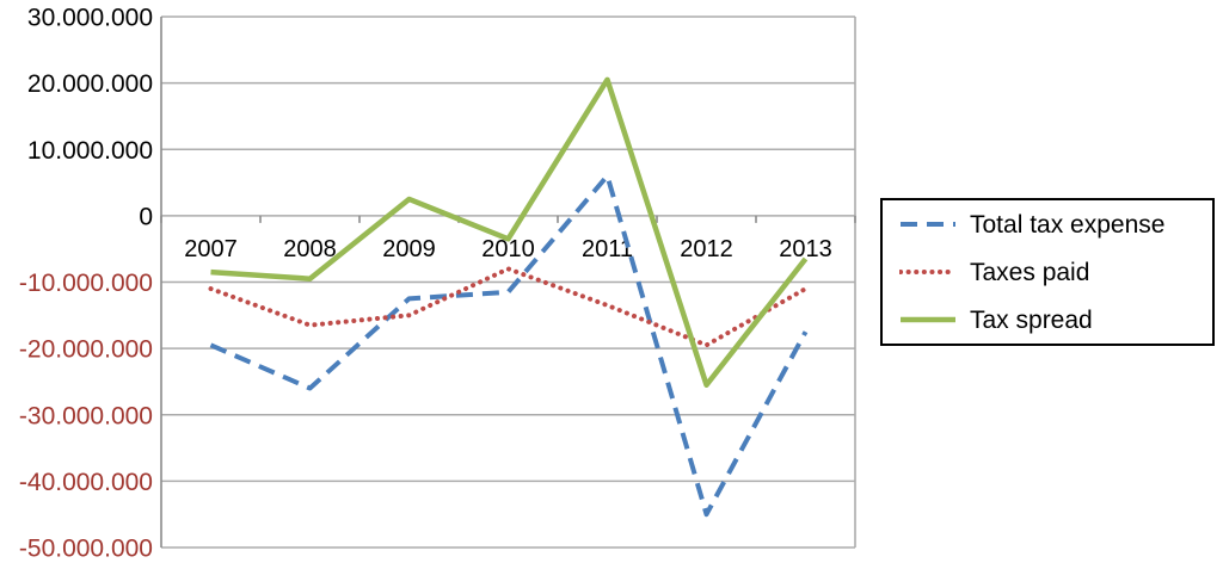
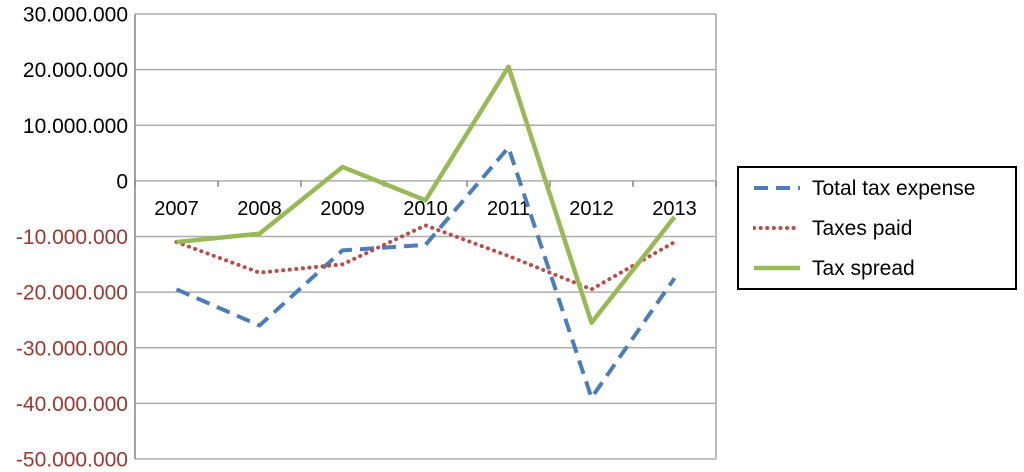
Tax spread/2007: -8000000 -> -11000000
Total tax expense/2012: -45000000 -> -39000000
